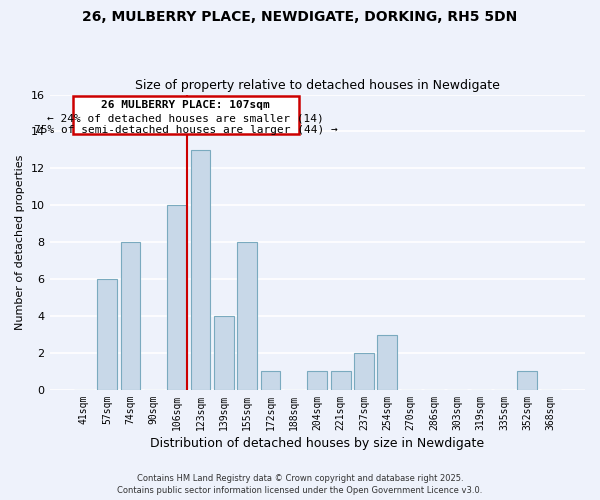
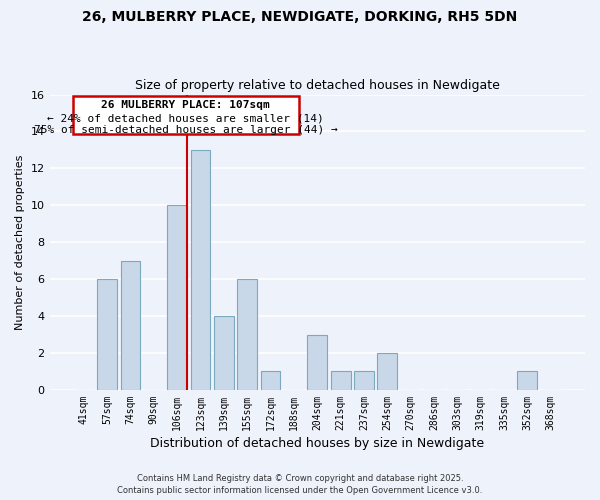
74sqm: 8 -> 7
155sqm: 8 -> 6
204sqm: 1 -> 3
237sqm: 2 -> 1
254sqm: 3 -> 2
